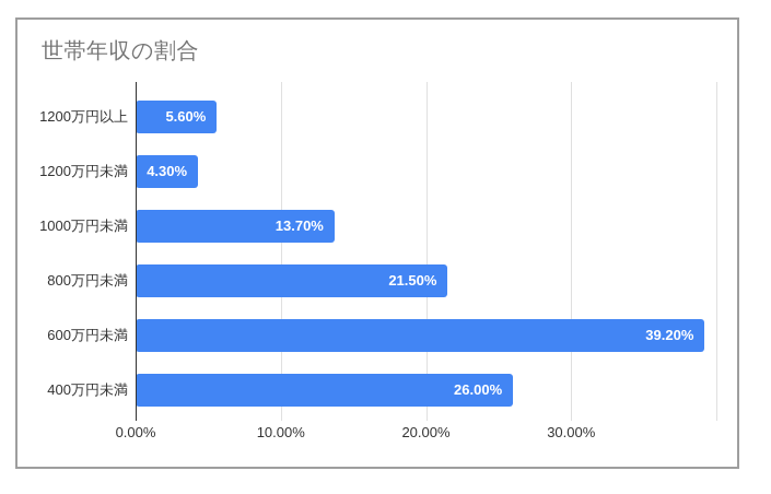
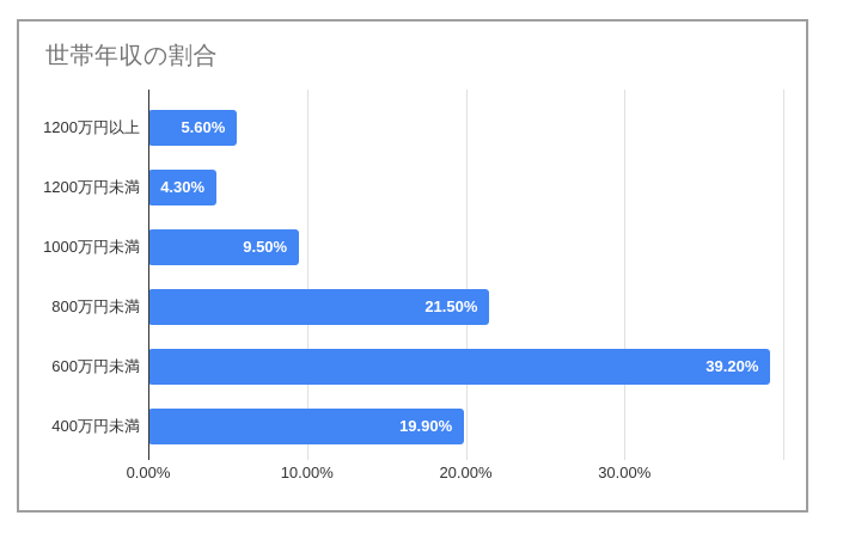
1000万円未満: 13.70% -> 9.50%
400万円未満: 26.00% -> 19.90%
